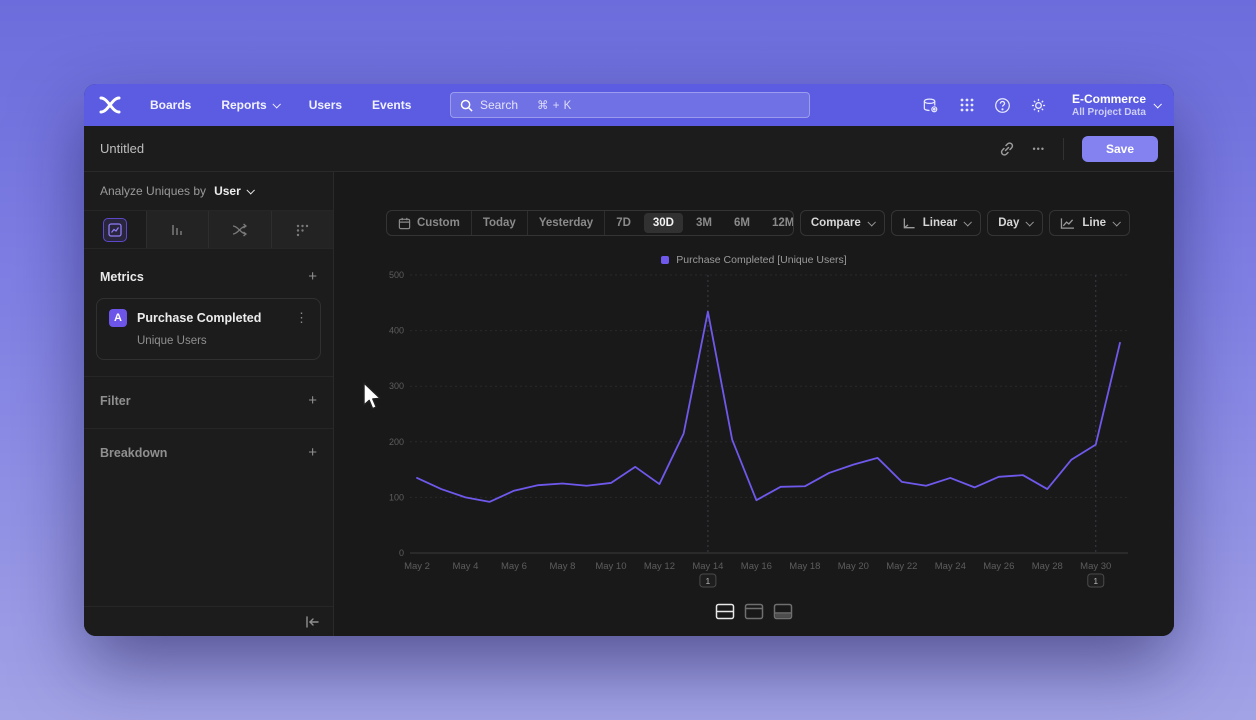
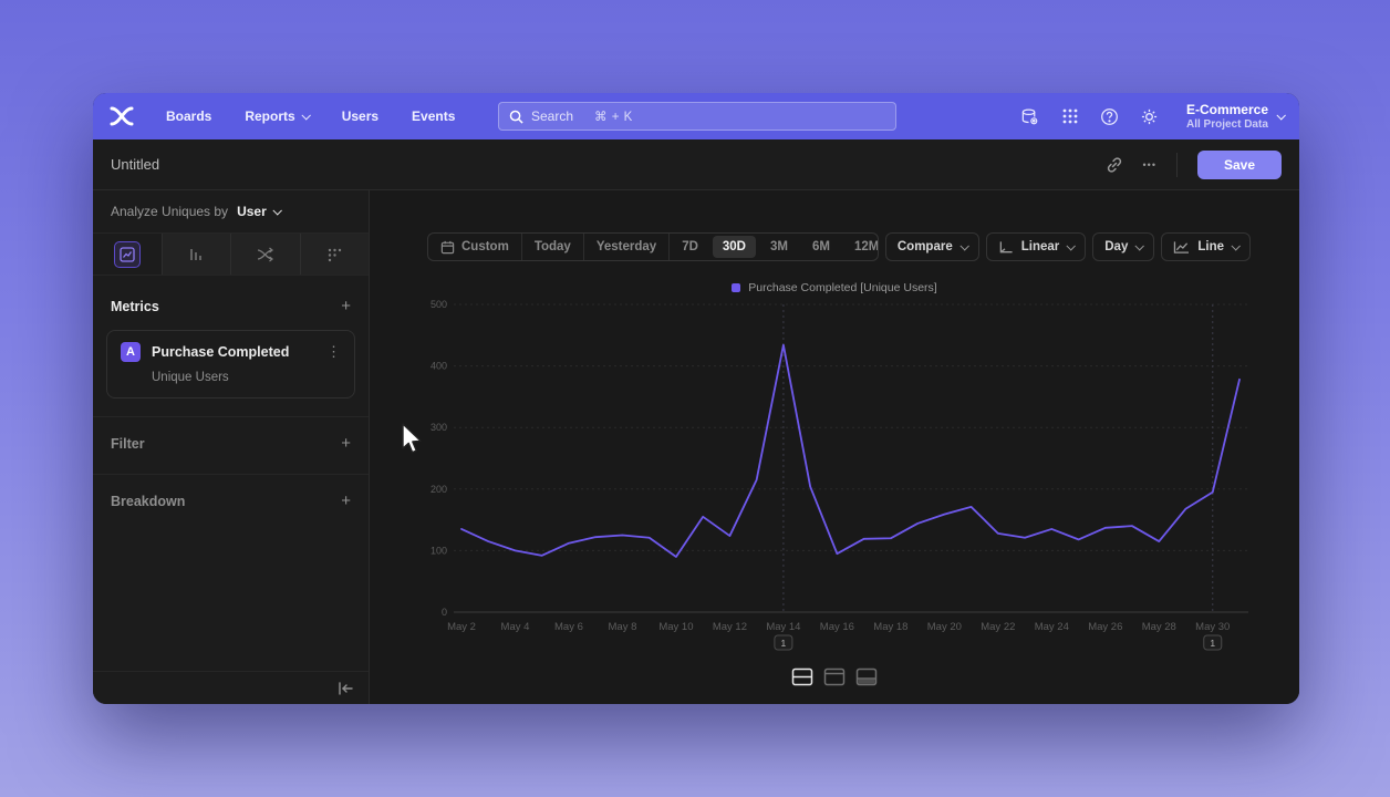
May 10: 130 -> 90
